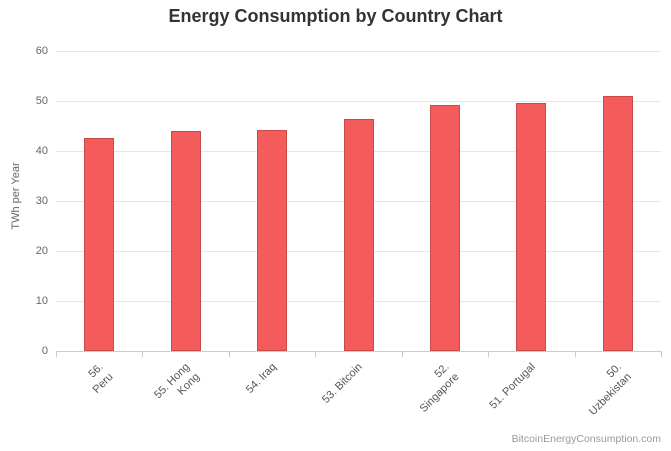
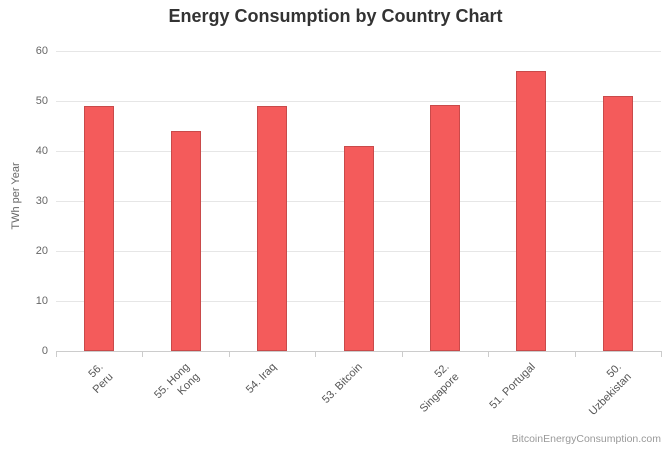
56. Peru: 43 -> 49
54. Iraq: 44 -> 49
53. Bitcoin: 46 -> 41
51. Portugal: 50 -> 56
